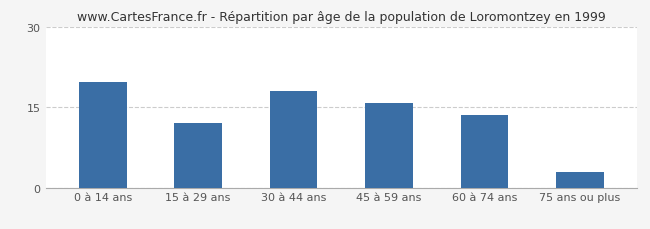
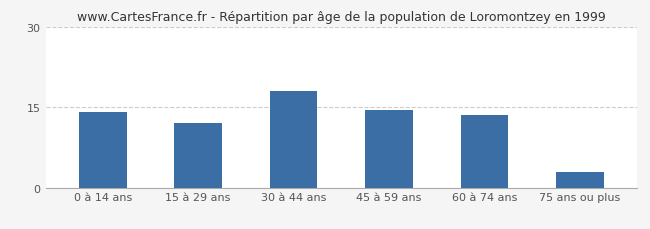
0 à 14 ans: 19.6 -> 14.0
45 à 59 ans: 15.8 -> 14.5
